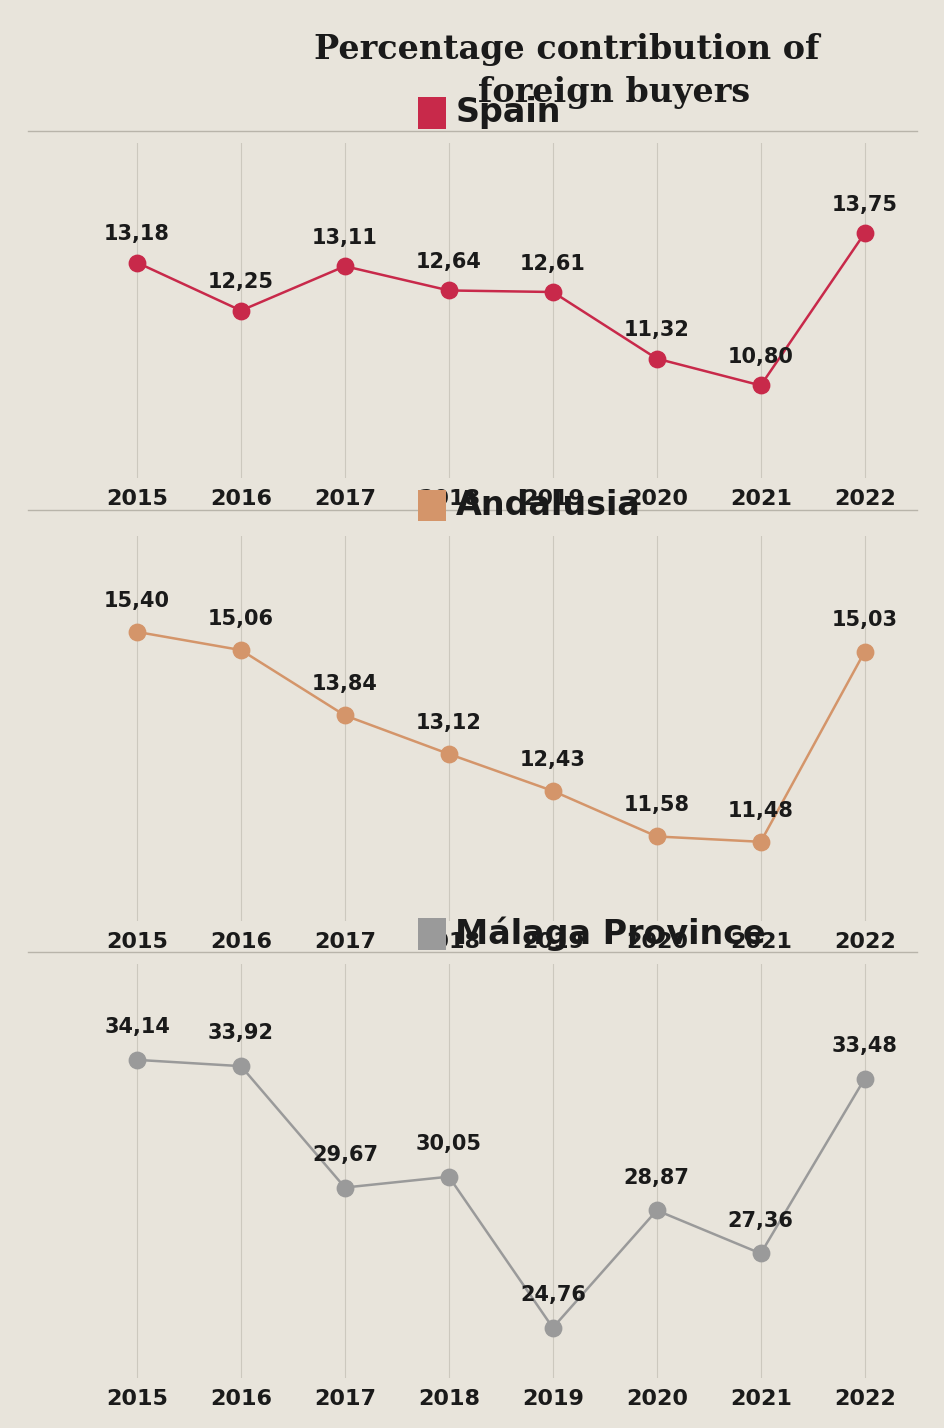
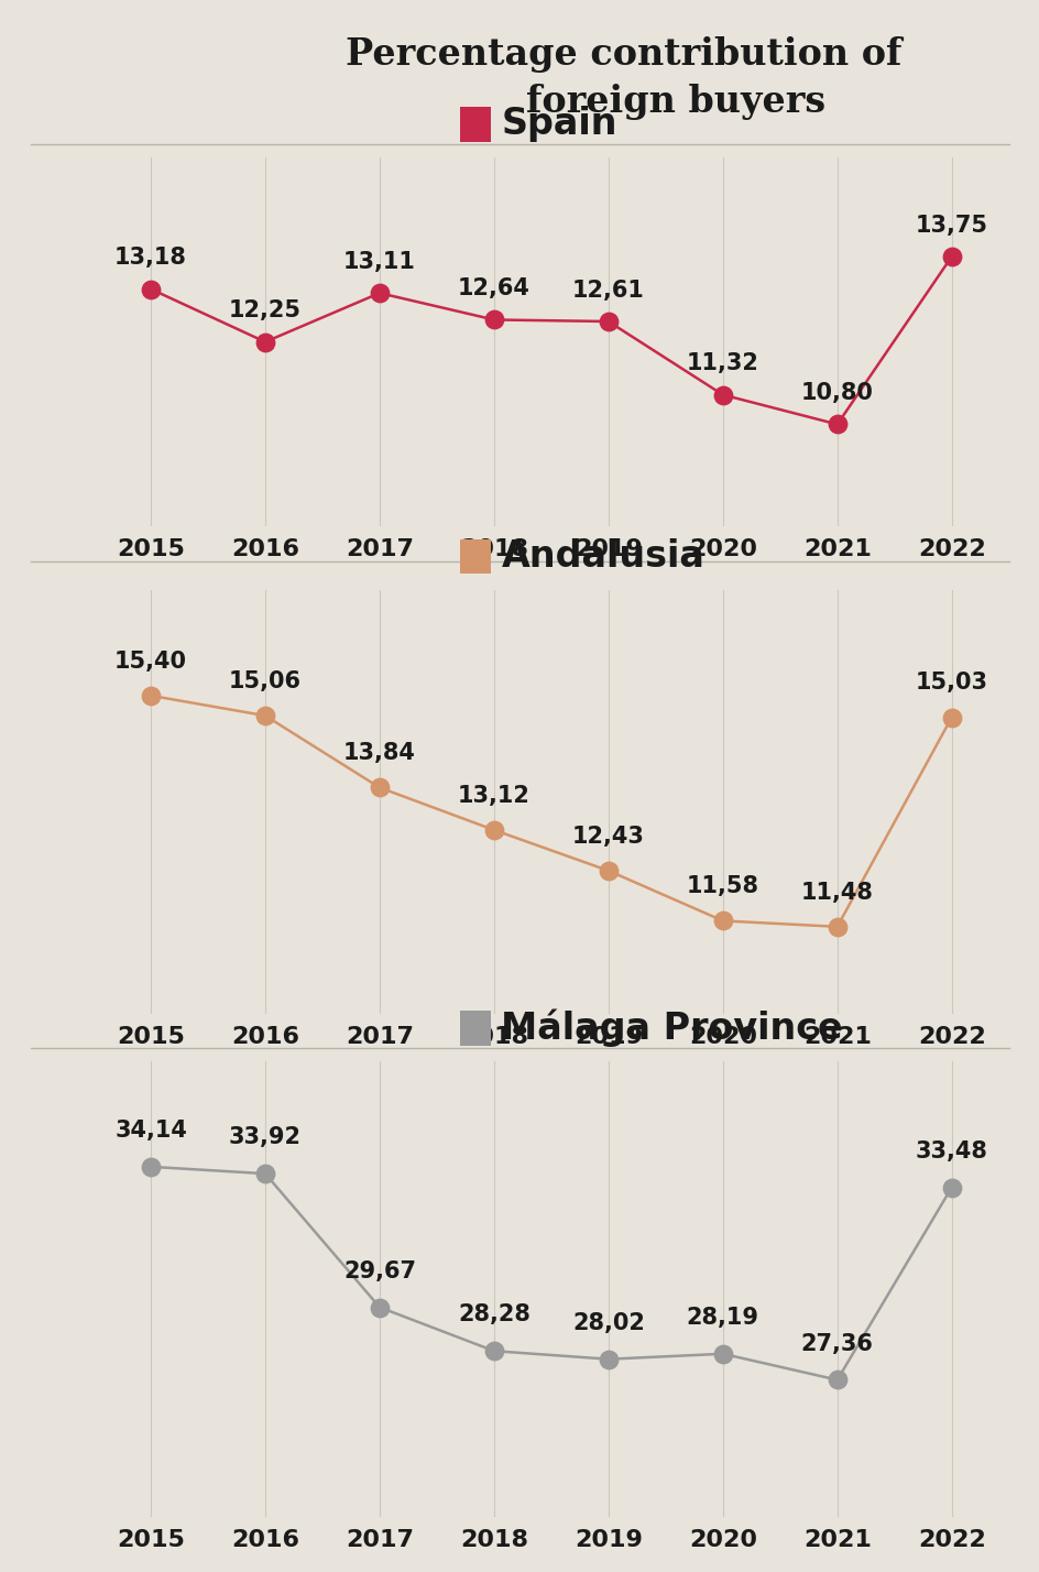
2018: 30,05 -> 28,28
2019: 24,76 -> 28,02
2020: 28,87 -> 28,19
